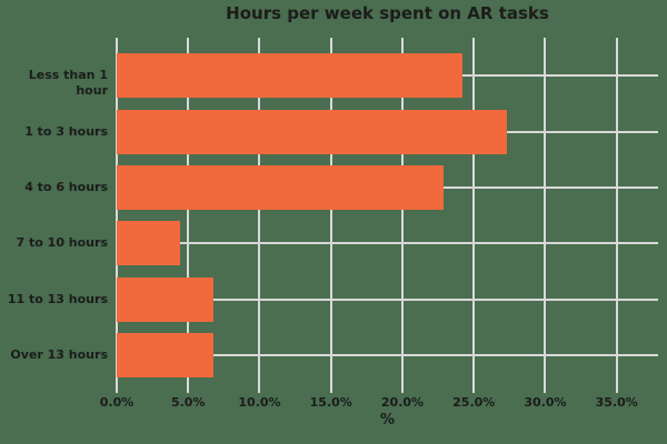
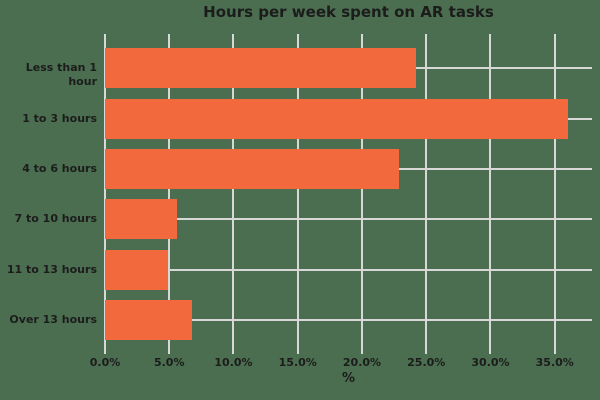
1 to 3 hours: 27.3% -> 36.0%
7 to 10 hours: 4.4% -> 5.6%
11 to 13 hours: 6.8% -> 4.9%
